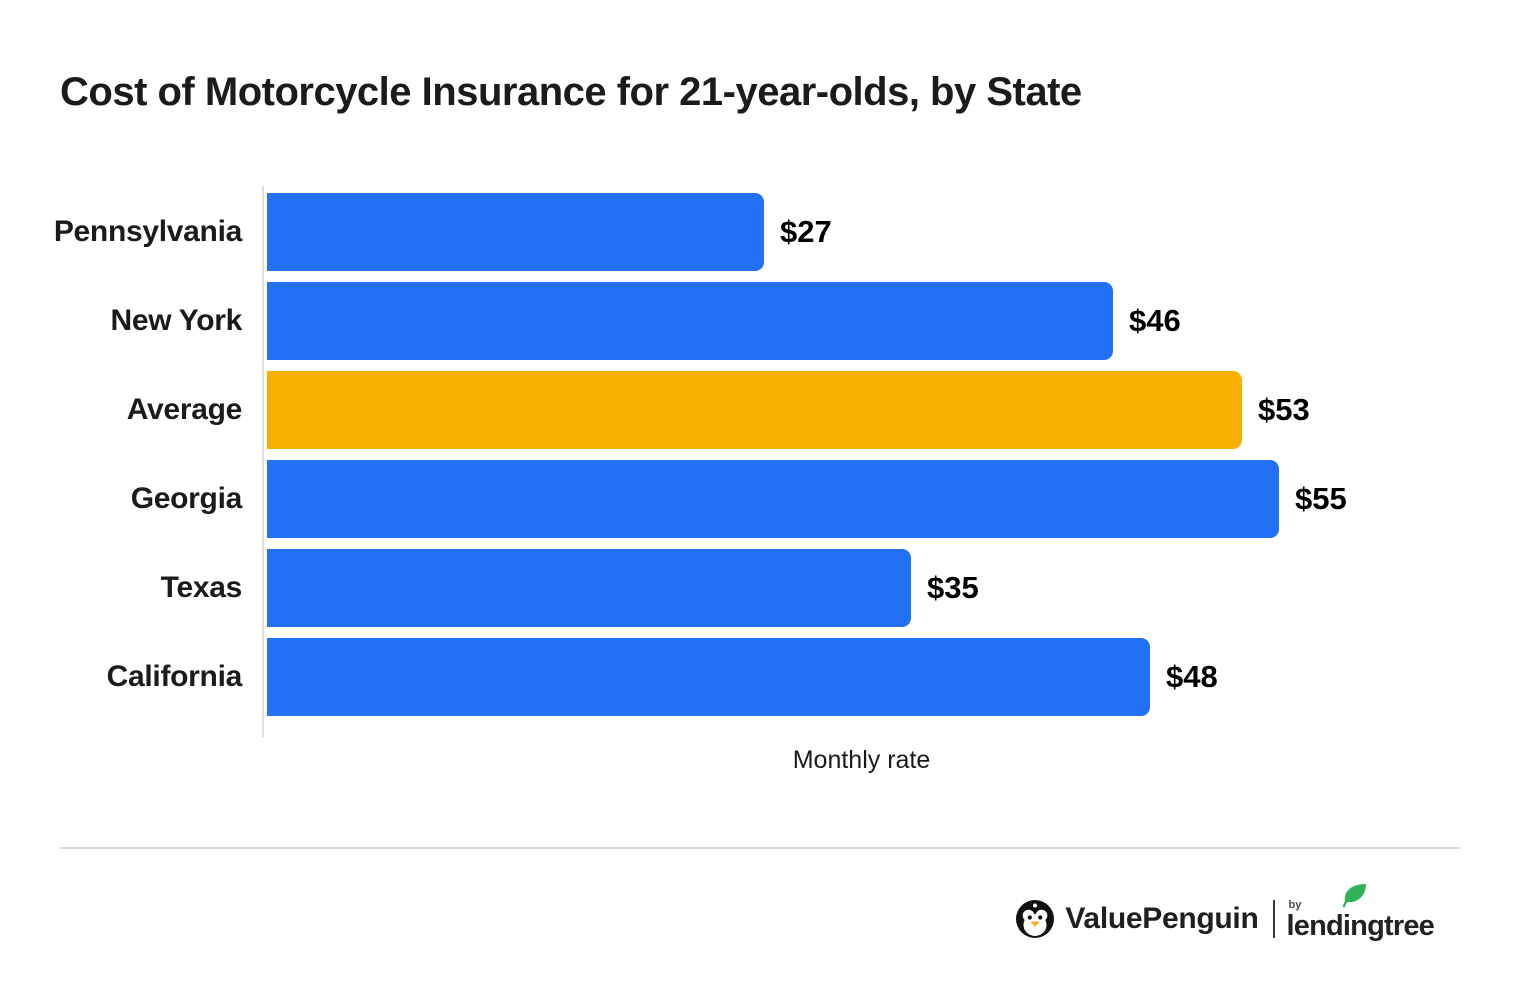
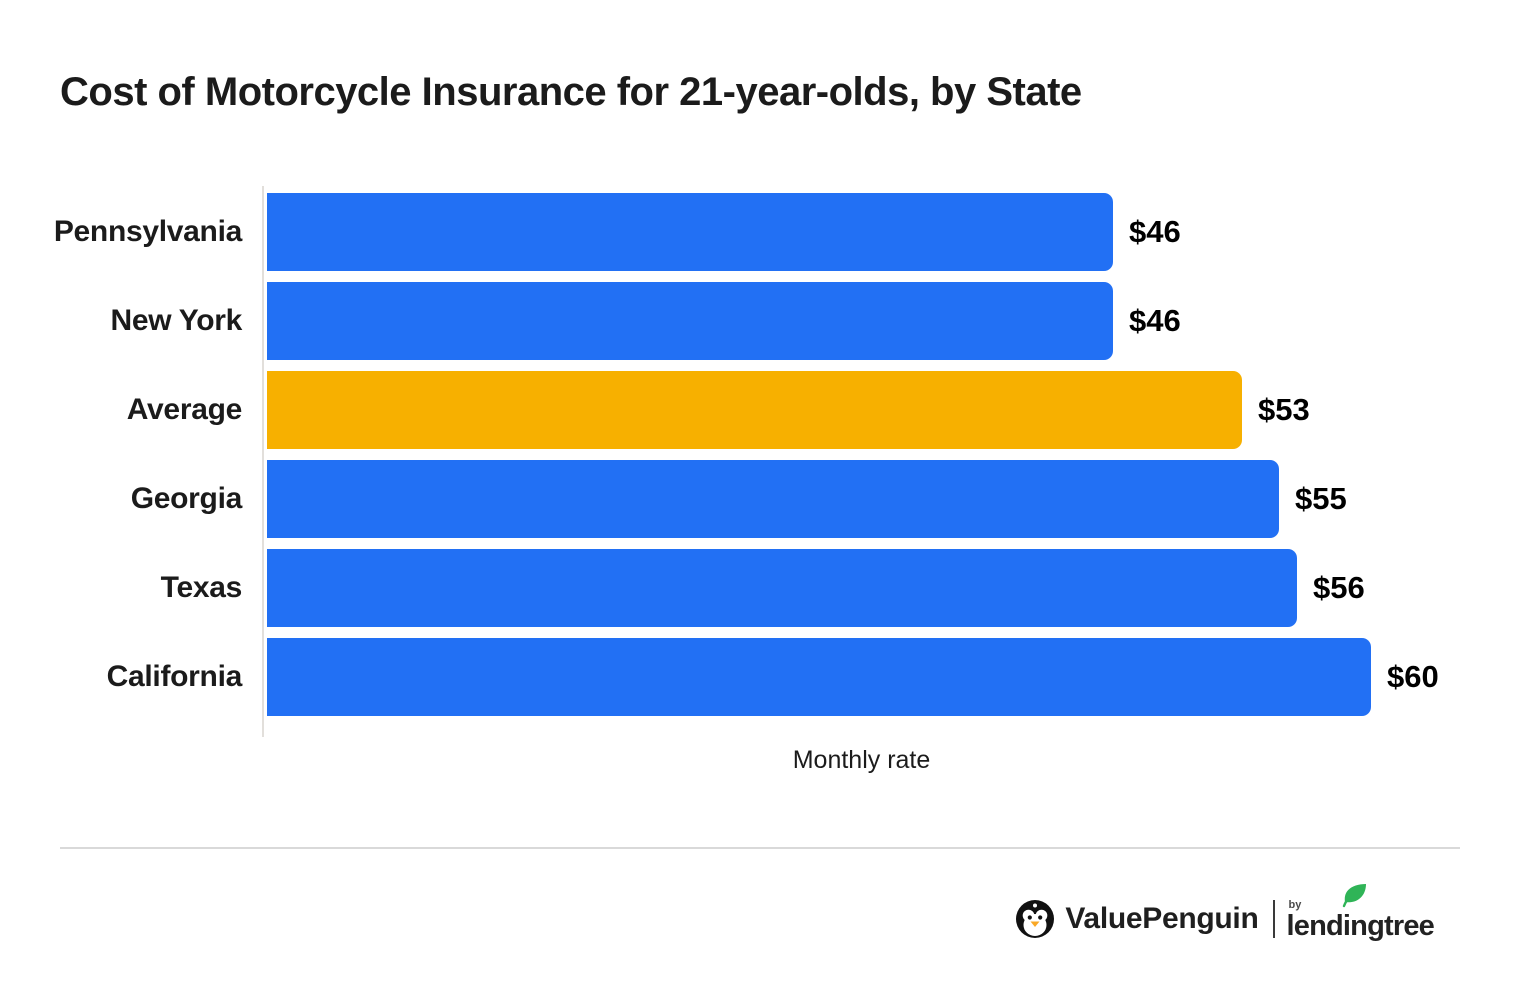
Pennsylvania: $27 -> $46
Texas: $35 -> $56
California: $48 -> $60
